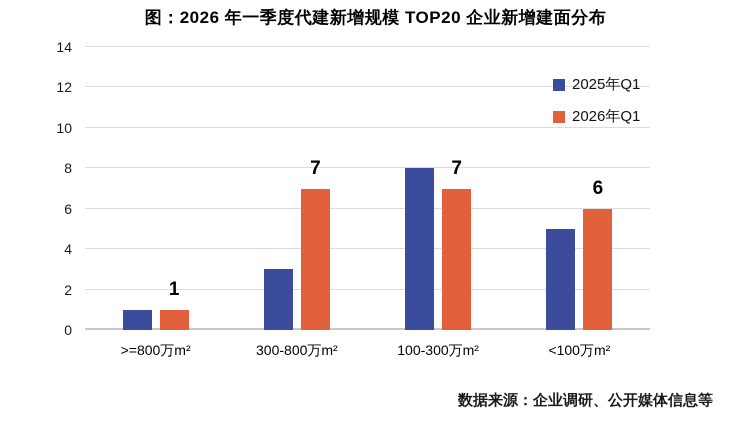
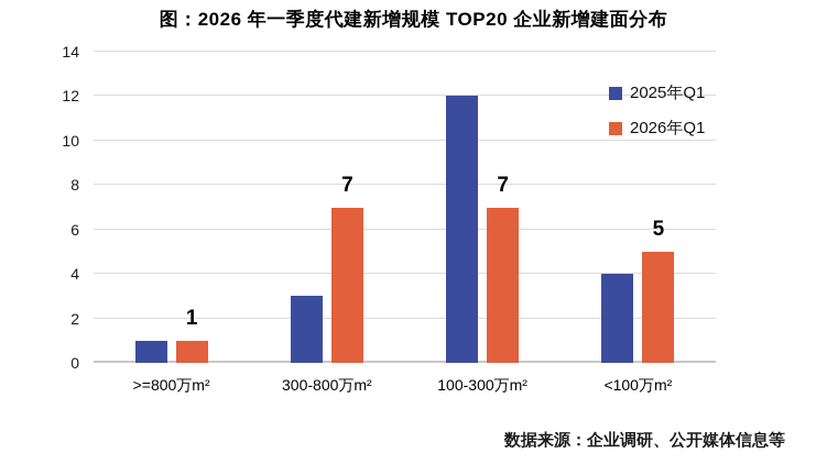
2025年Q1/100-300万m²: 8 -> 12
2025年Q1/<100万m²: 5 -> 4
2026年Q1/<100万m²: 6 -> 5
